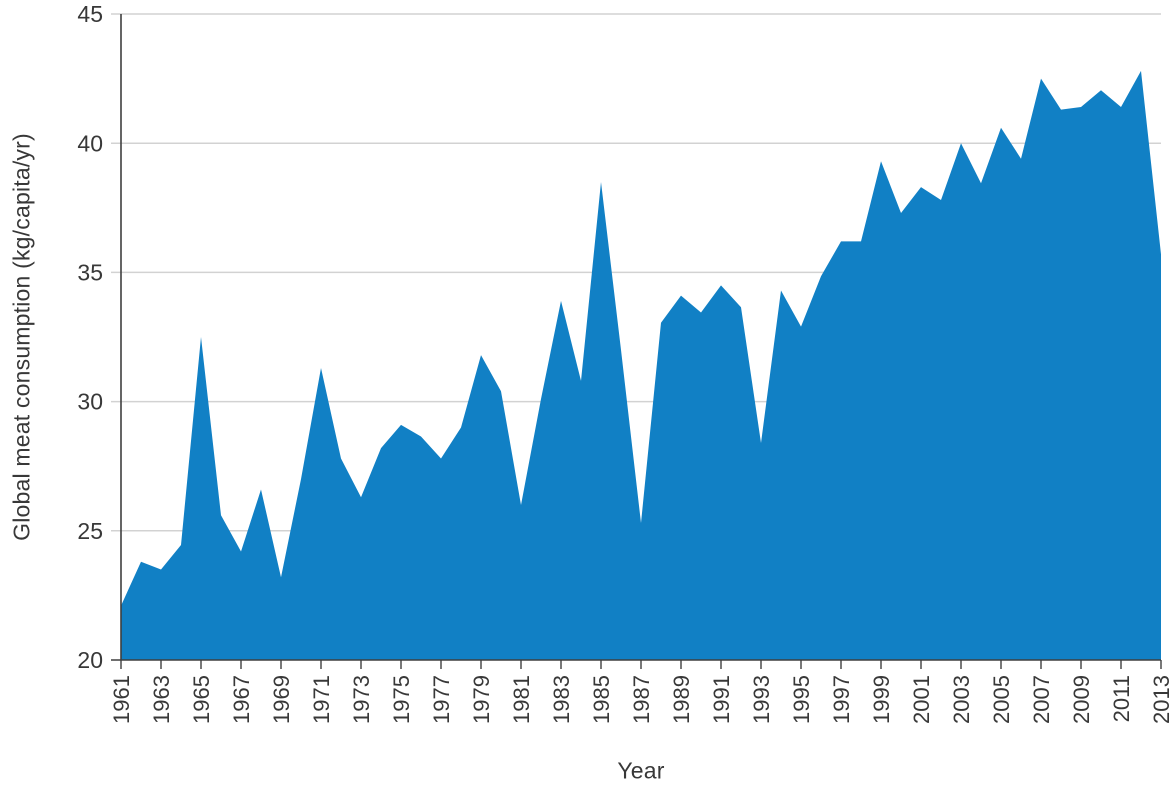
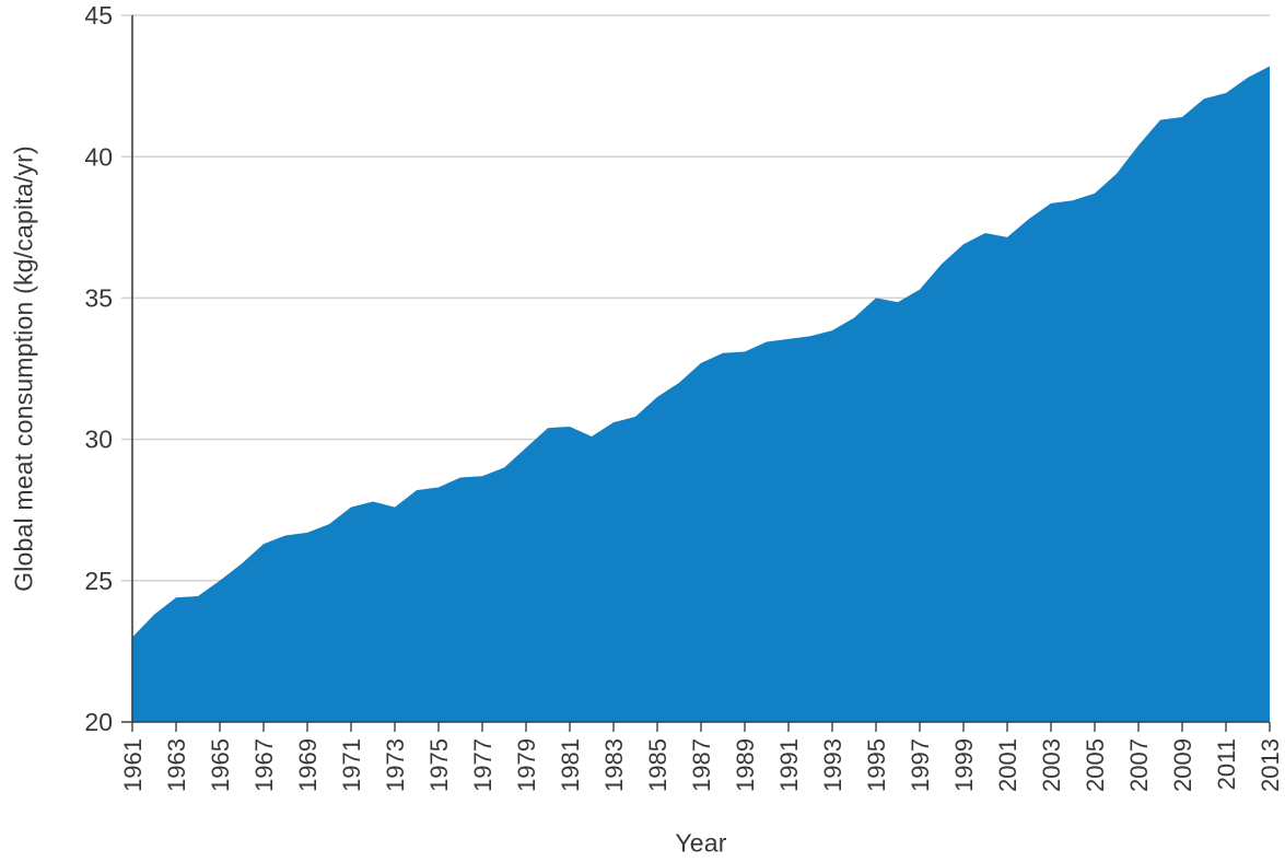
1961: 22.1 -> 23.0
1963: 23.5 -> 24.4
1965: 32.5 -> 25.0
1967: 24.2 -> 26.3
1969: 23.2 -> 26.7
1971: 31.3 -> 27.6
1973: 26.3 -> 27.6
1975: 29.1 -> 28.3
1977: 27.8 -> 28.7
1979: 31.8 -> 29.7
1981: 26.0 -> 30.4
1983: 33.9 -> 30.6
1985: 38.5 -> 31.5
1987: 25.3 -> 32.7
1989: 34.1 -> 33.1
1991: 34.5 -> 33.5
1993: 28.4 -> 33.9
1995: 32.9 -> 35.0
1997: 36.2 -> 35.3
1999: 39.3 -> 36.9
2001: 38.3 -> 37.1
2003: 40.0 -> 38.4
2005: 40.6 -> 38.7
2007: 42.5 -> 40.4
2011: 41.4 -> 42.2
2013: 35.7 -> 43.2
